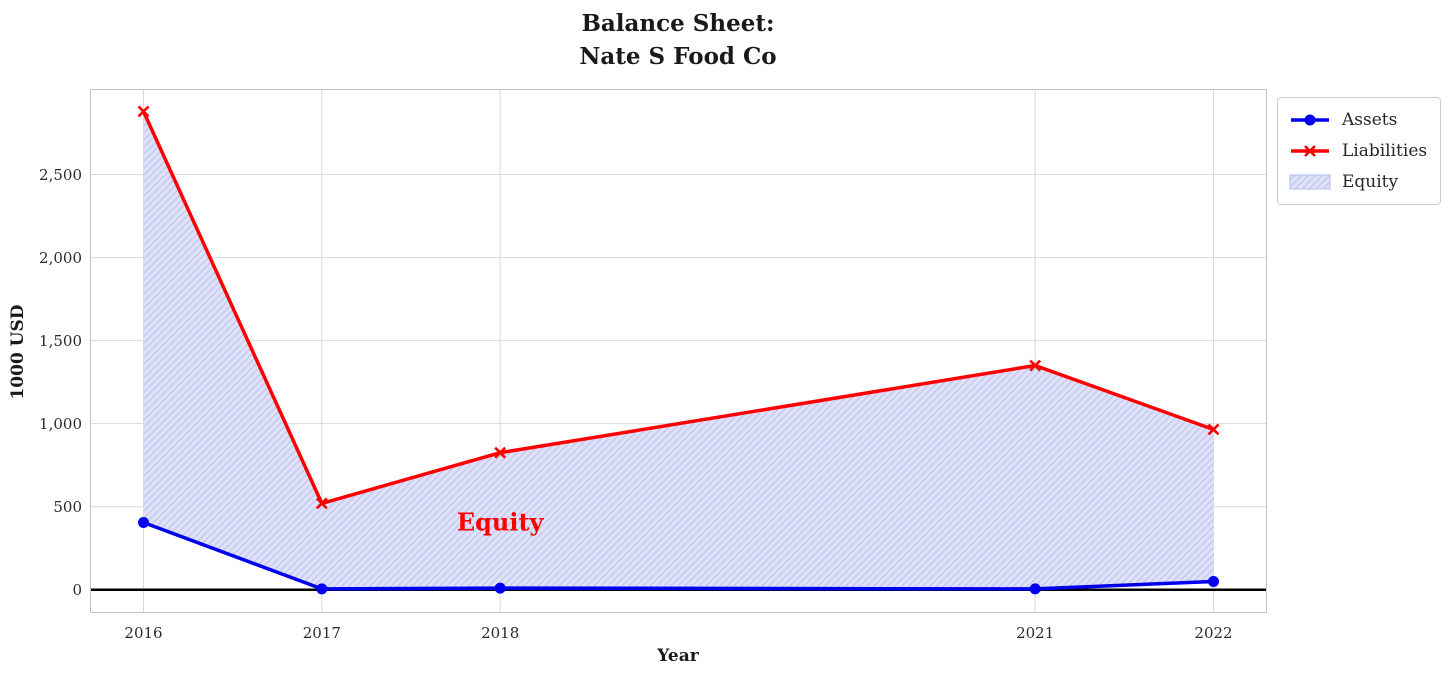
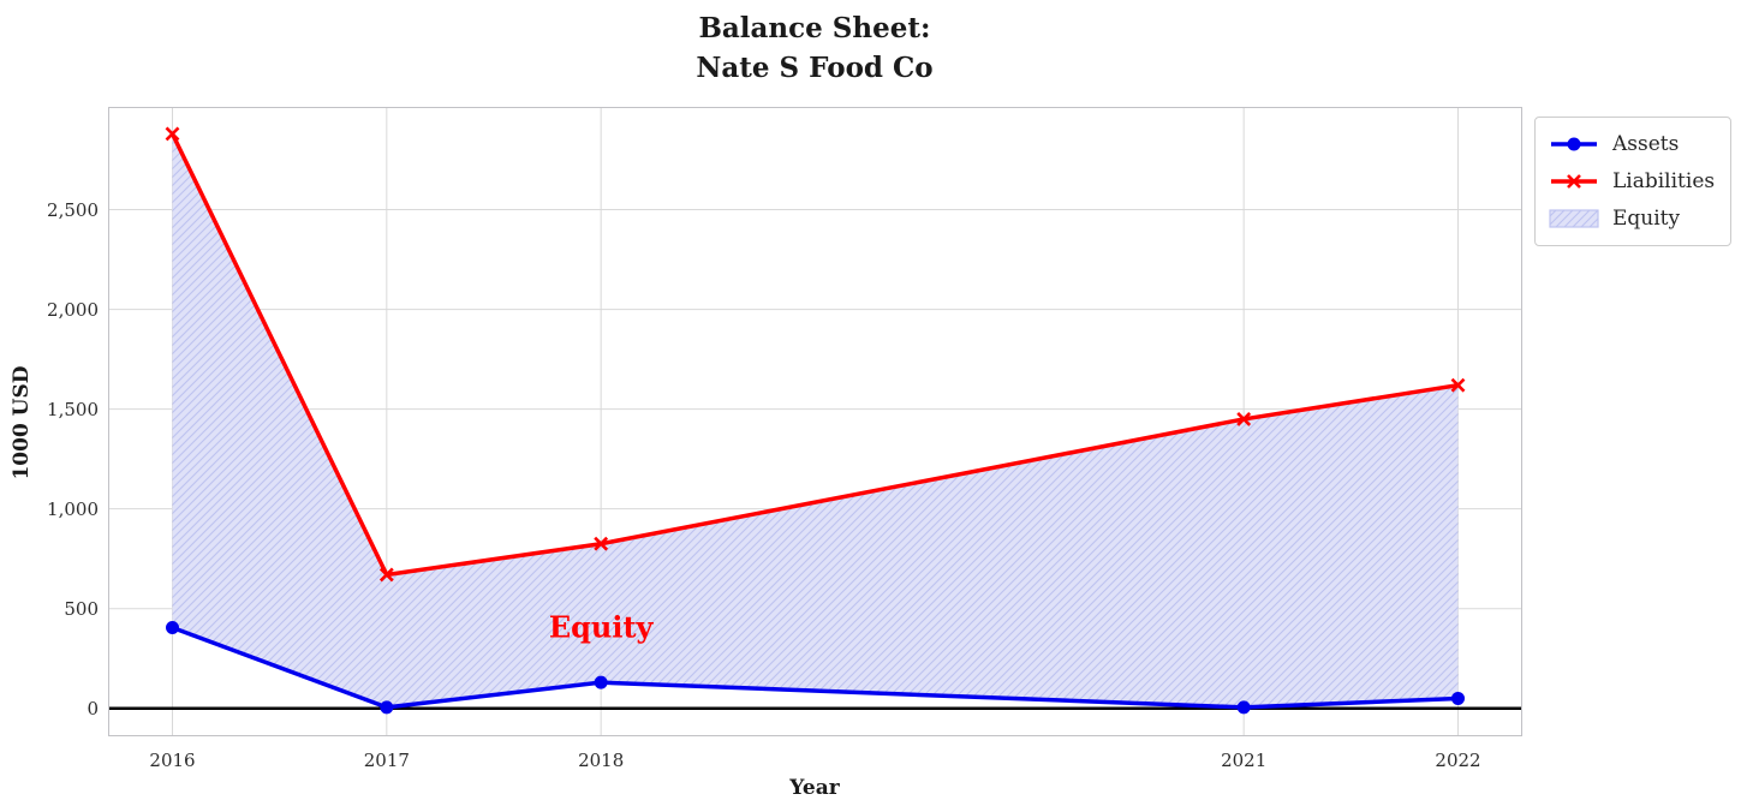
Liabilities/2017: 520 -> 670
Assets/2018: 10 -> 130
Liabilities/2021: 1350 -> 1450
Liabilities/2022: 960 -> 1620
